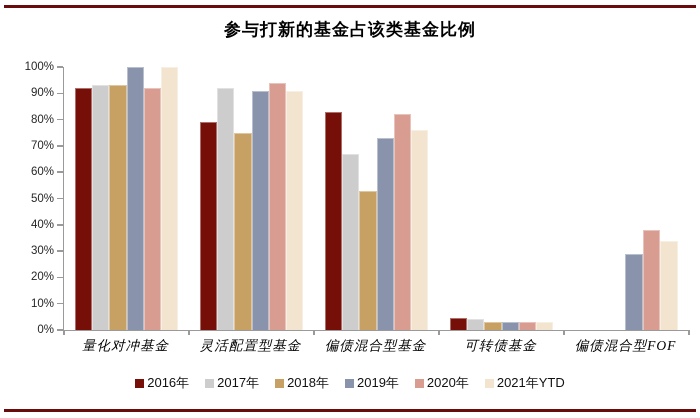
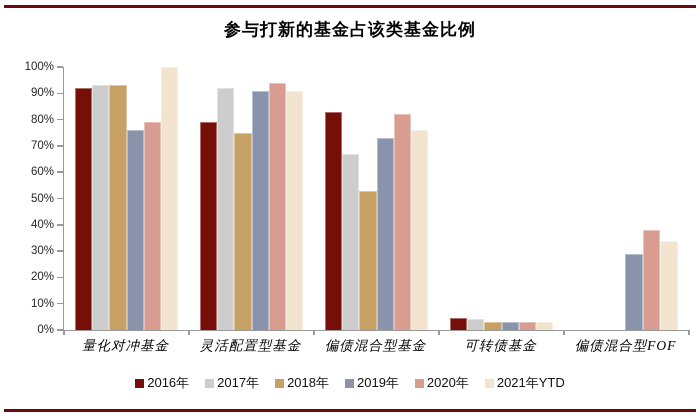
2019年/量化对冲基金: 100% -> 76%
2020年/量化对冲基金: 92% -> 79%
